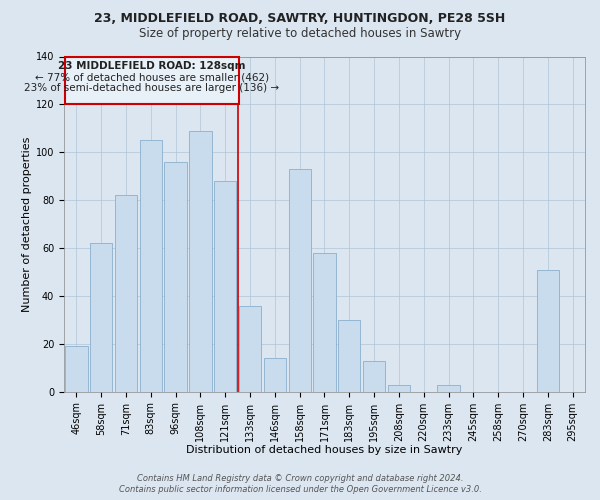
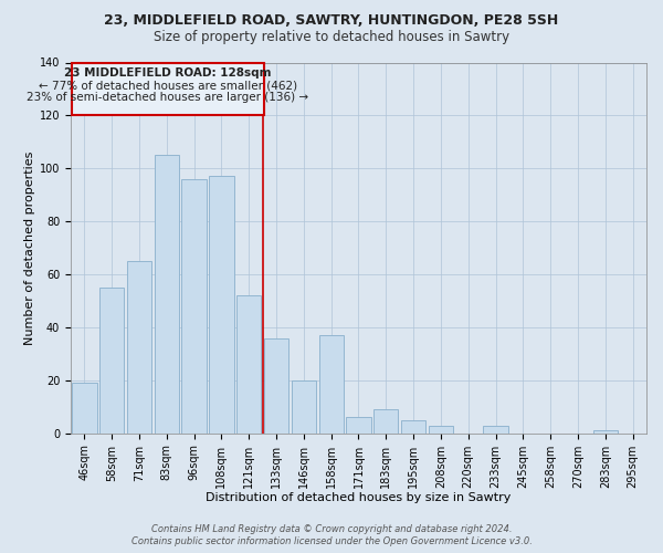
58sqm: 62 -> 55
71sqm: 82 -> 65
108sqm: 109 -> 97
121sqm: 88 -> 52
146sqm: 14 -> 20
158sqm: 93 -> 37
171sqm: 58 -> 6
183sqm: 30 -> 9
195sqm: 13 -> 5
283sqm: 51 -> 1
